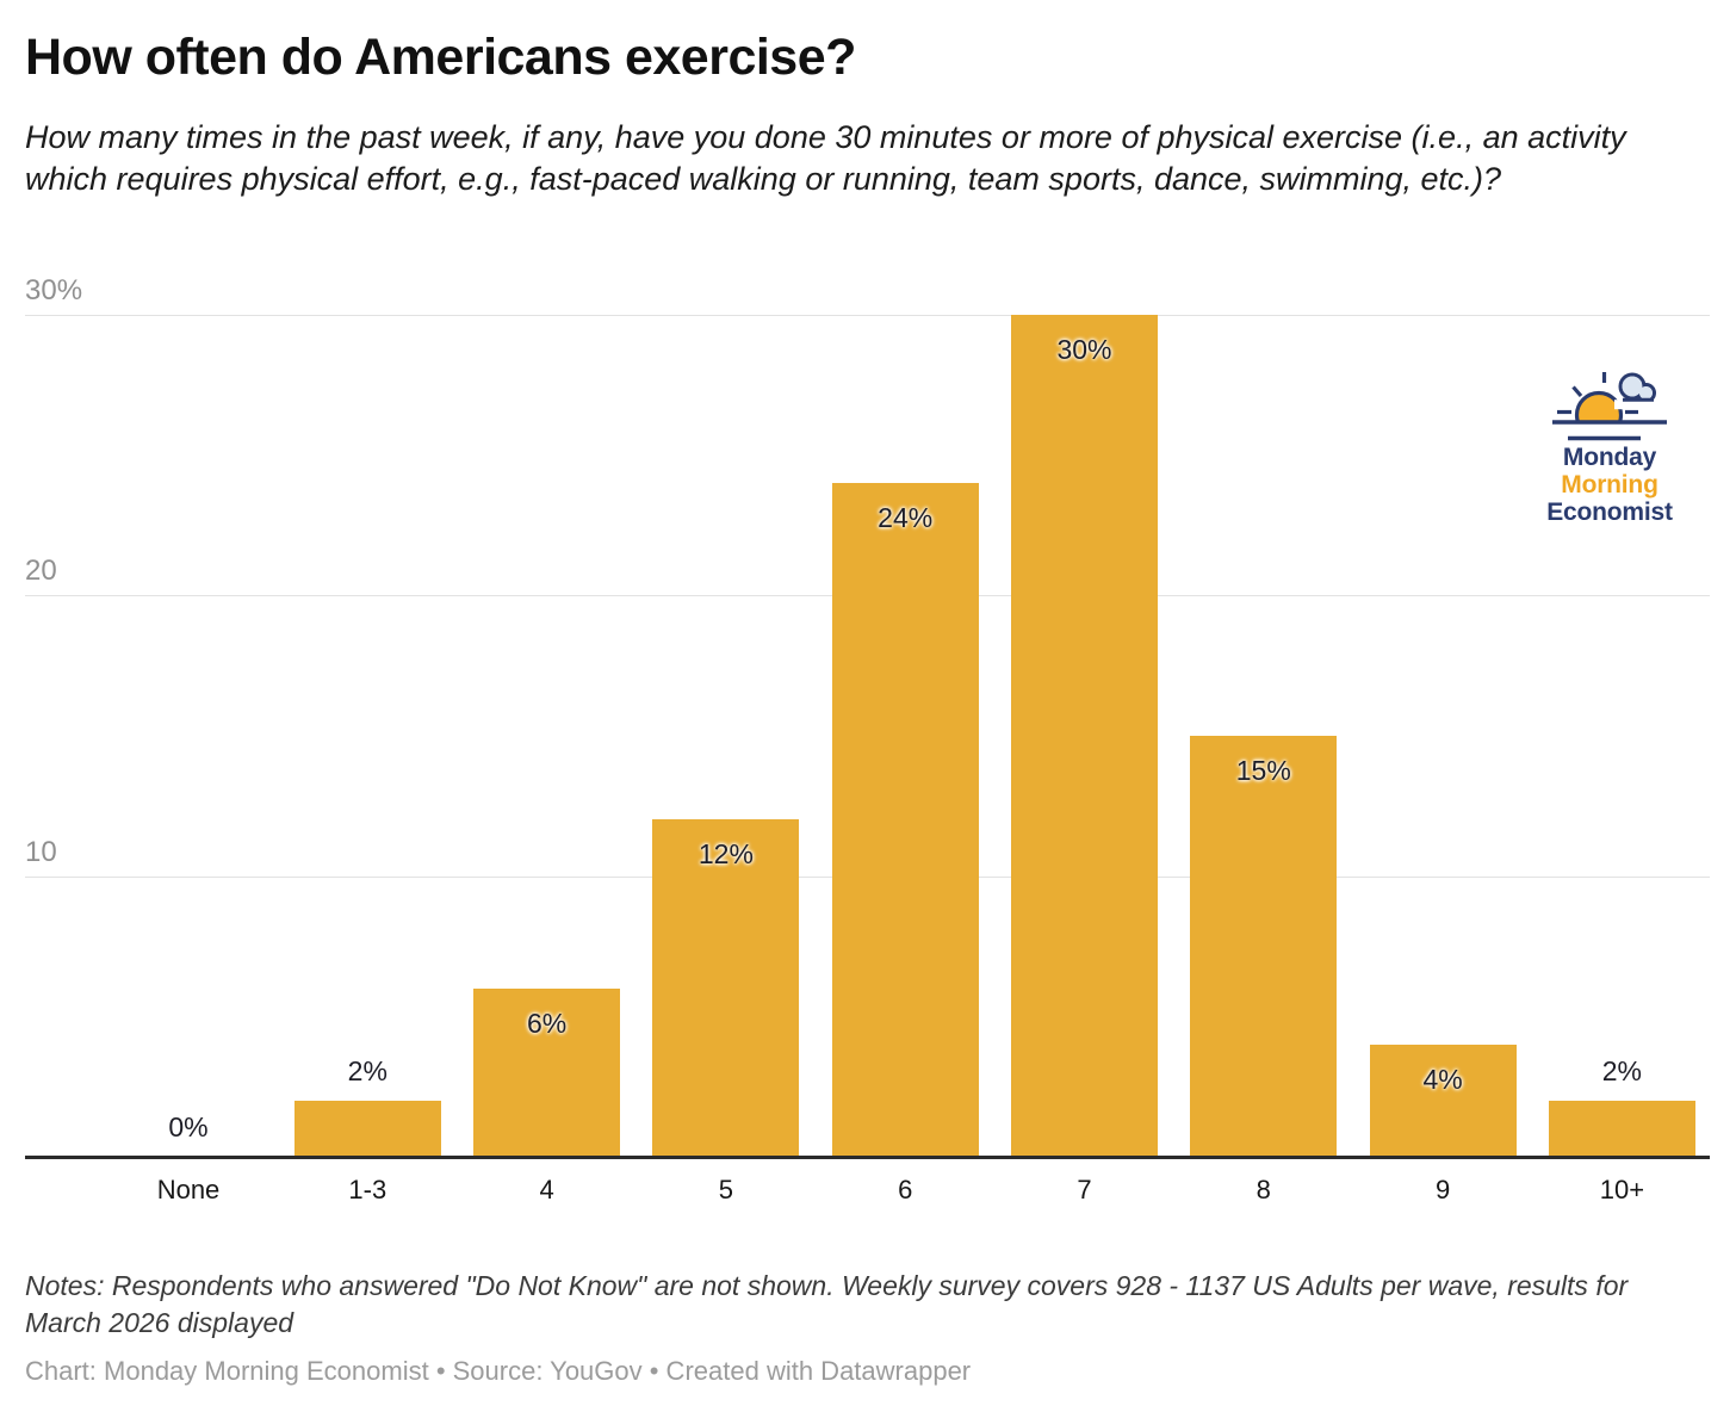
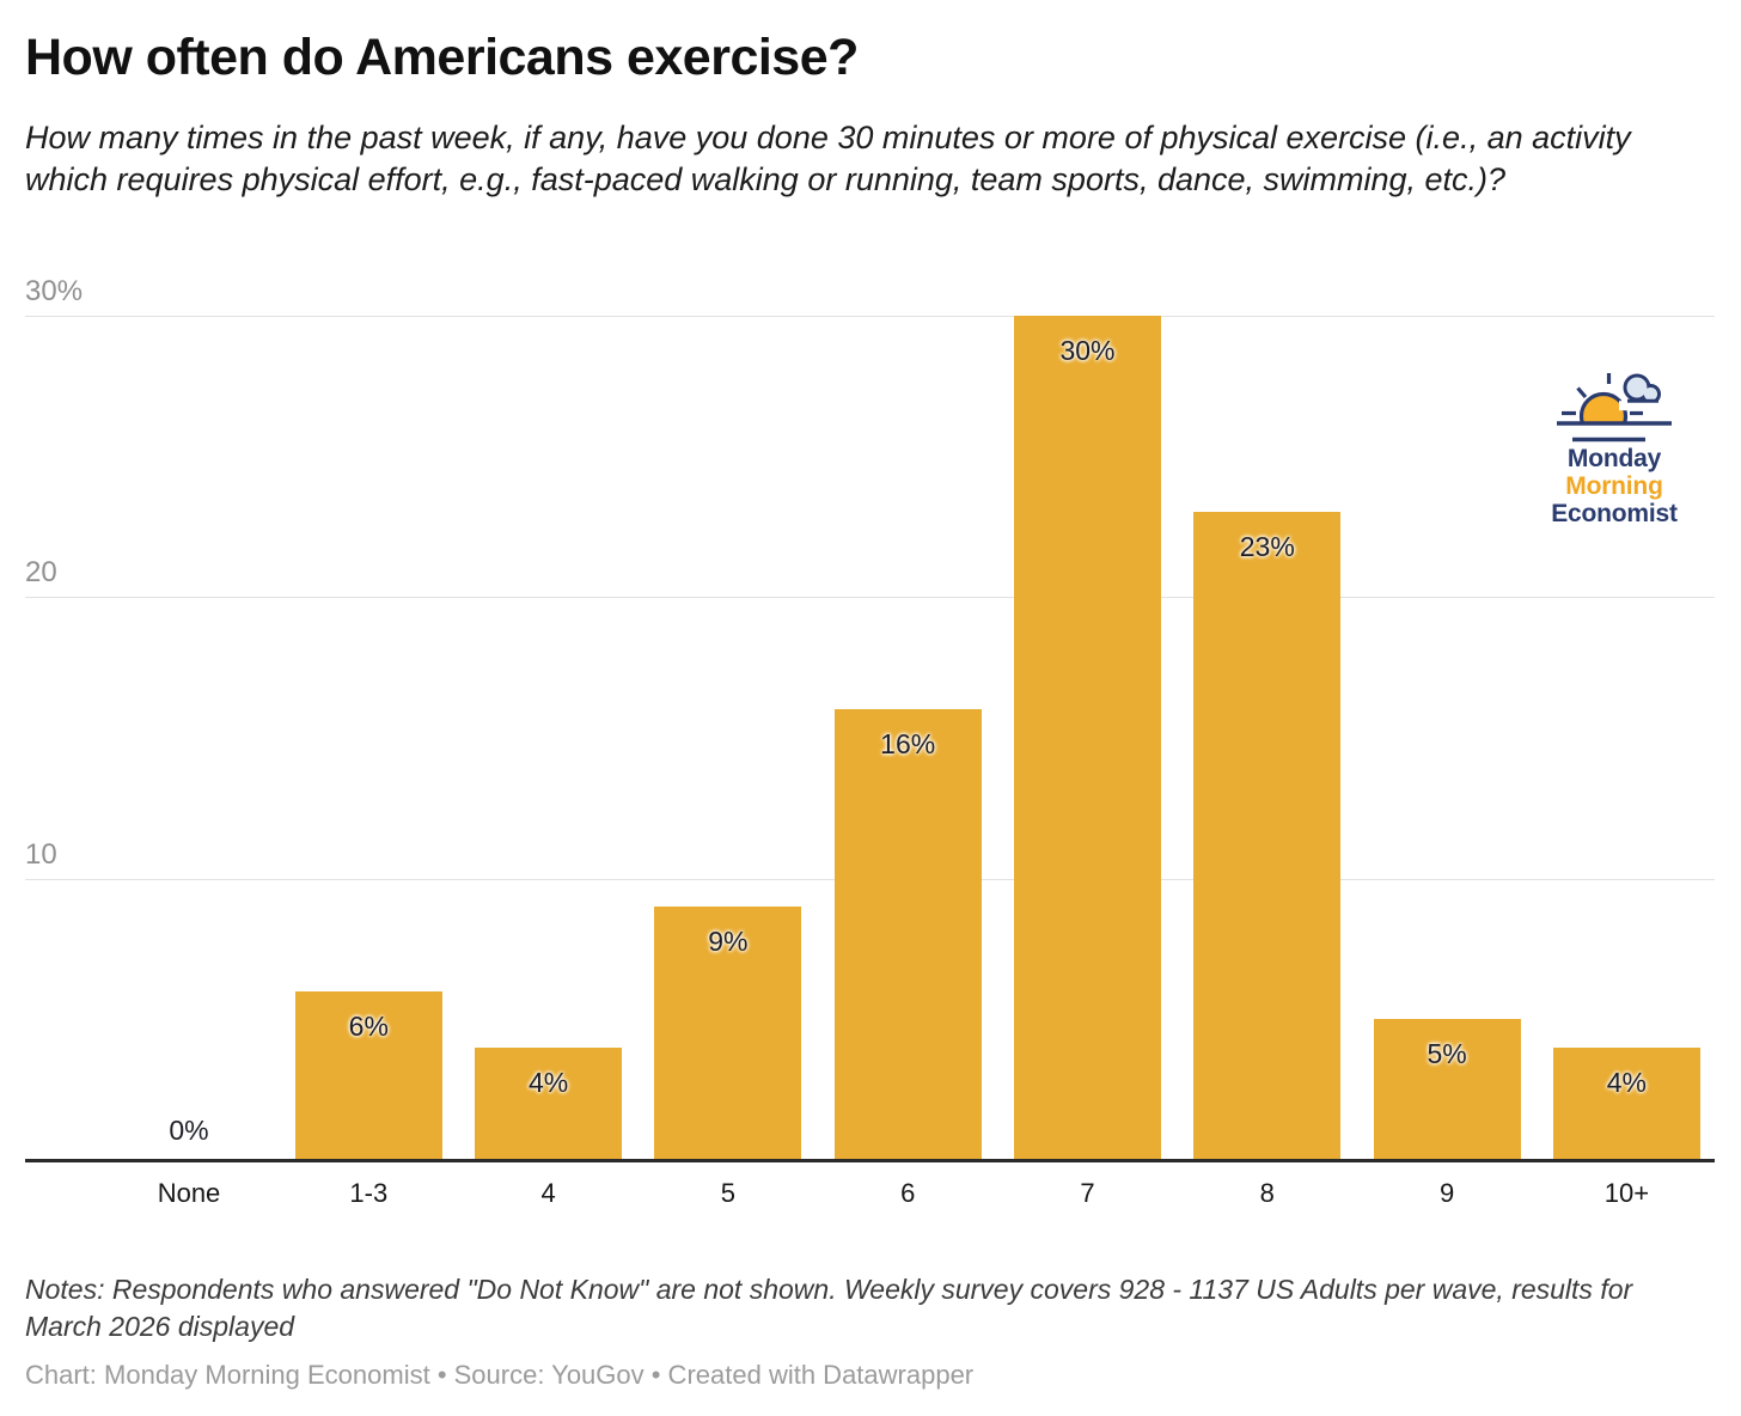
1-3: 2% -> 6%
4: 6% -> 4%
5: 12% -> 9%
6: 24% -> 16%
8: 15% -> 23%
9: 4% -> 5%
10+: 2% -> 4%
